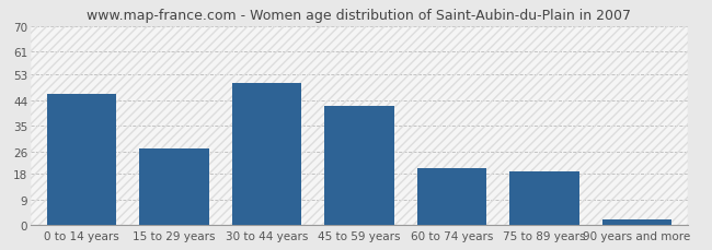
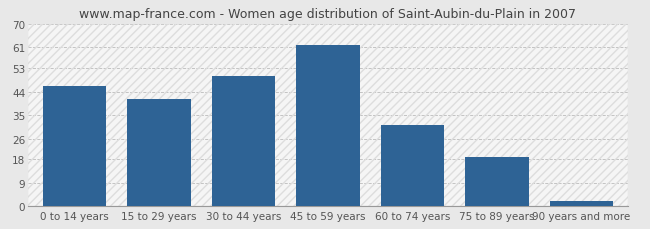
15 to 29 years: 27 -> 41
45 to 59 years: 42 -> 62
60 to 74 years: 20 -> 31
